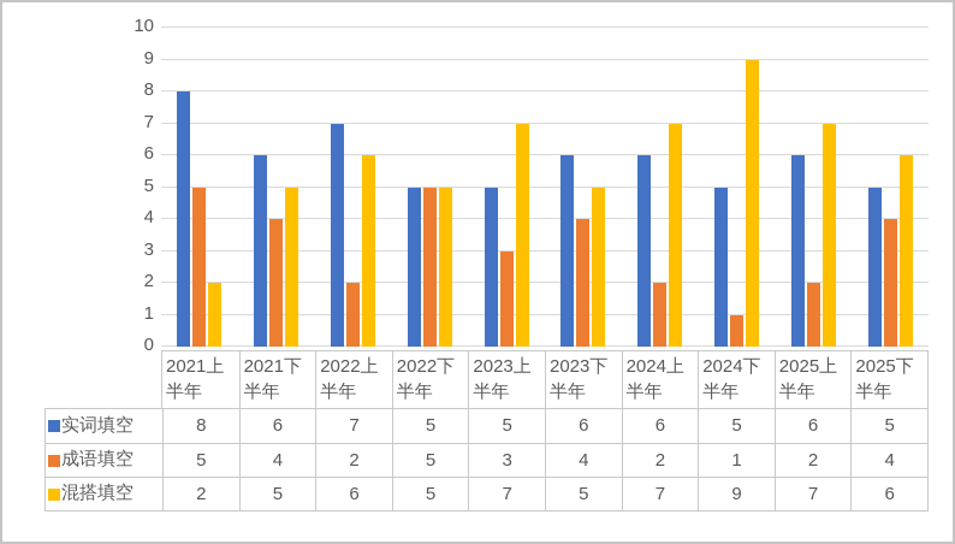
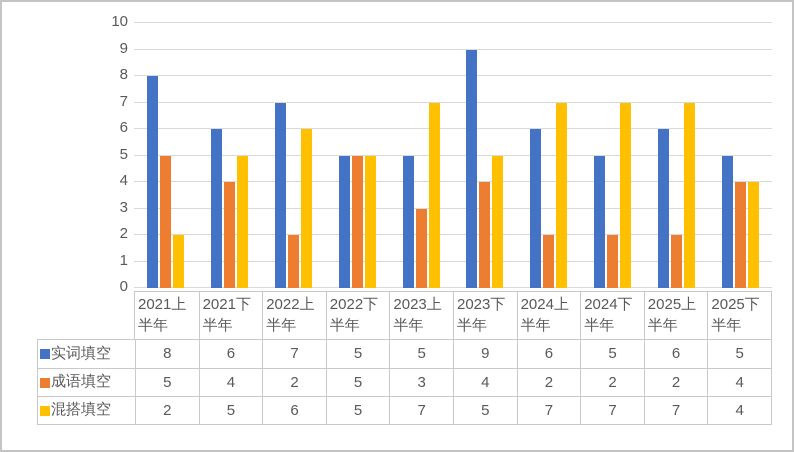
实词填空/2023下半年: 6 -> 9
成语填空/2024下半年: 1 -> 2
混搭填空/2024下半年: 9 -> 7
混搭填空/2025下半年: 6 -> 4
